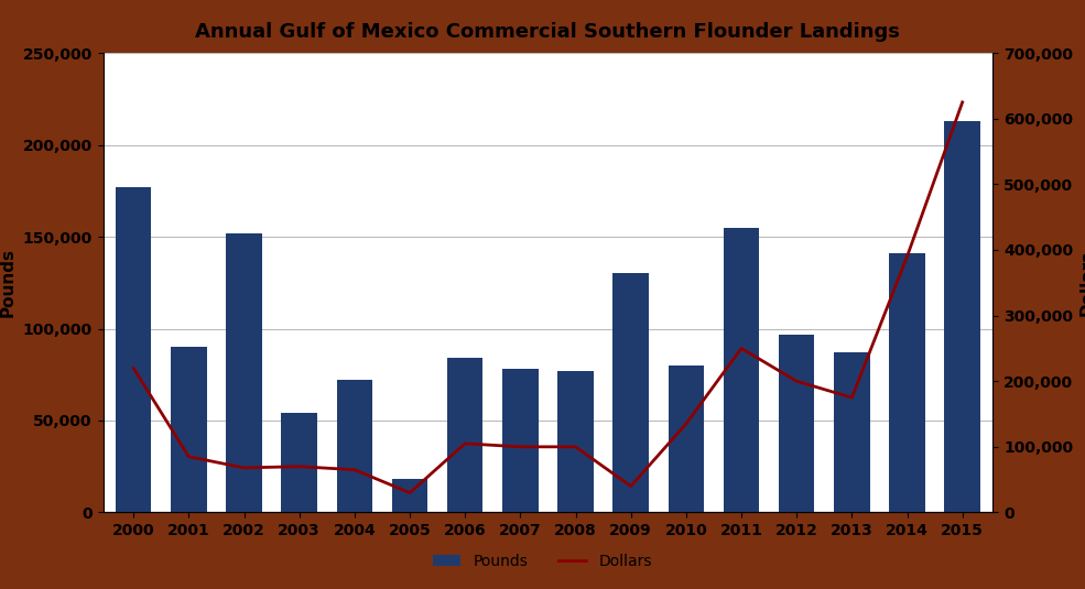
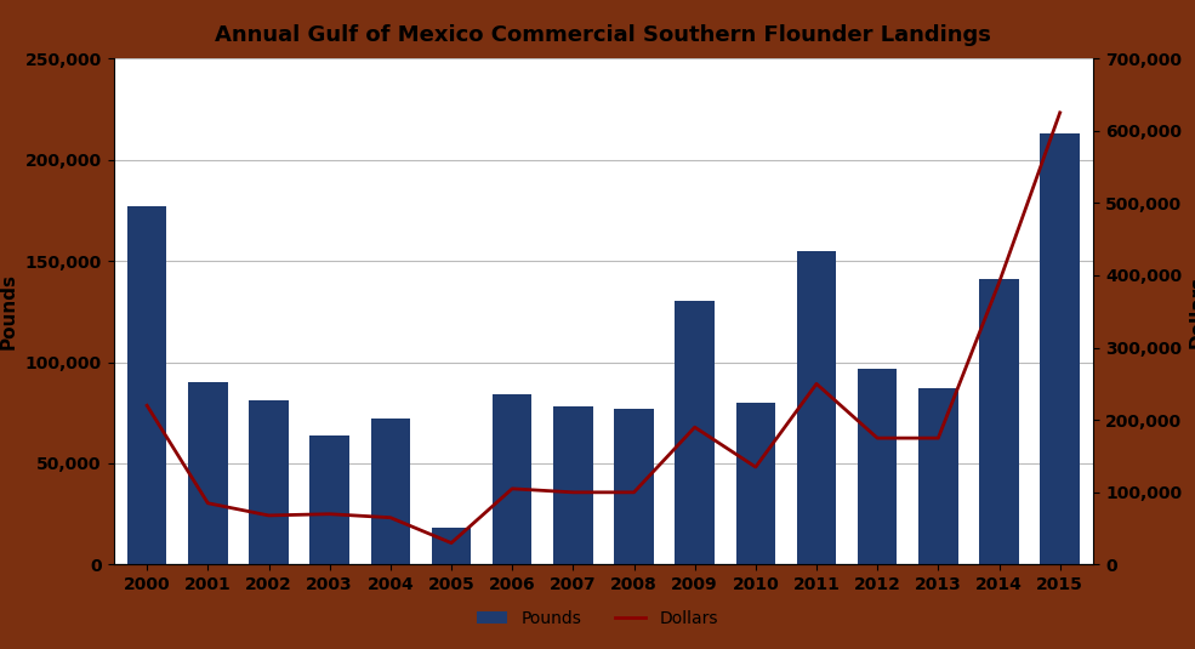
Pounds/2002: 152,000 -> 81,000
Pounds/2003: 54,000 -> 64,000
Dollars/2009: 40,000 -> 190,000
Dollars/2012: 200,000 -> 175,000
